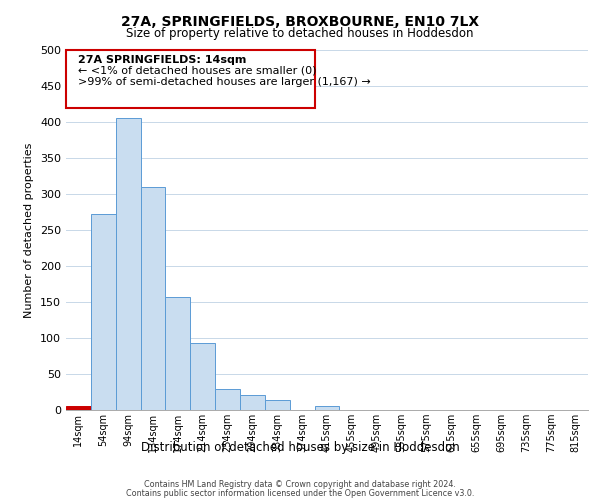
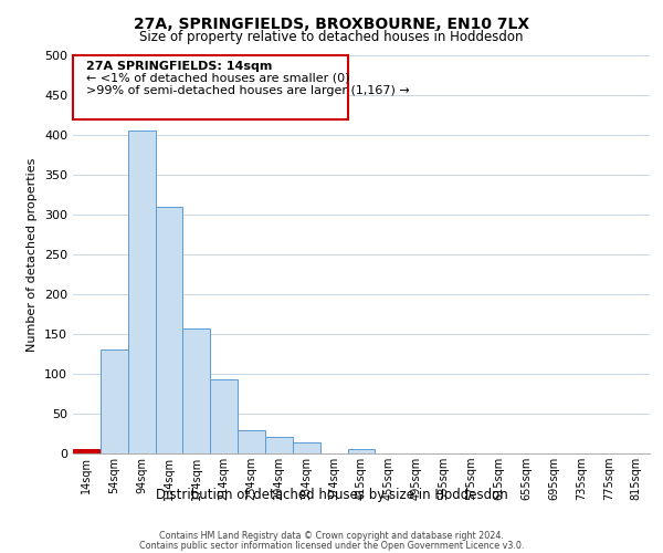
54sqm: 272 -> 130
